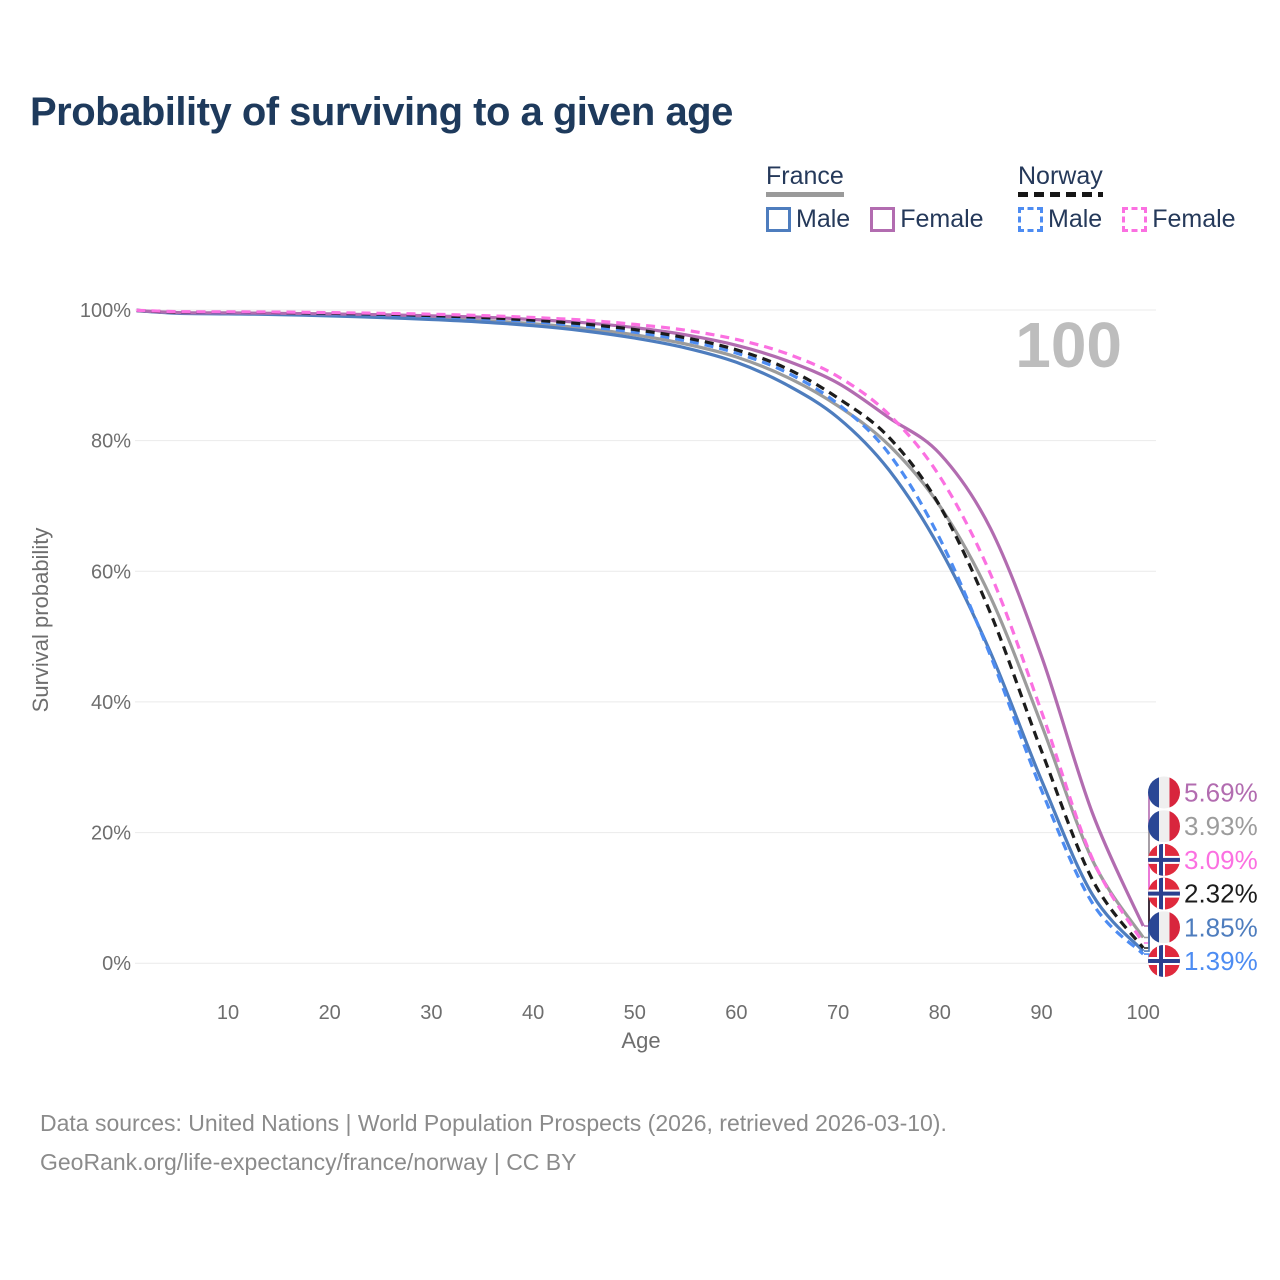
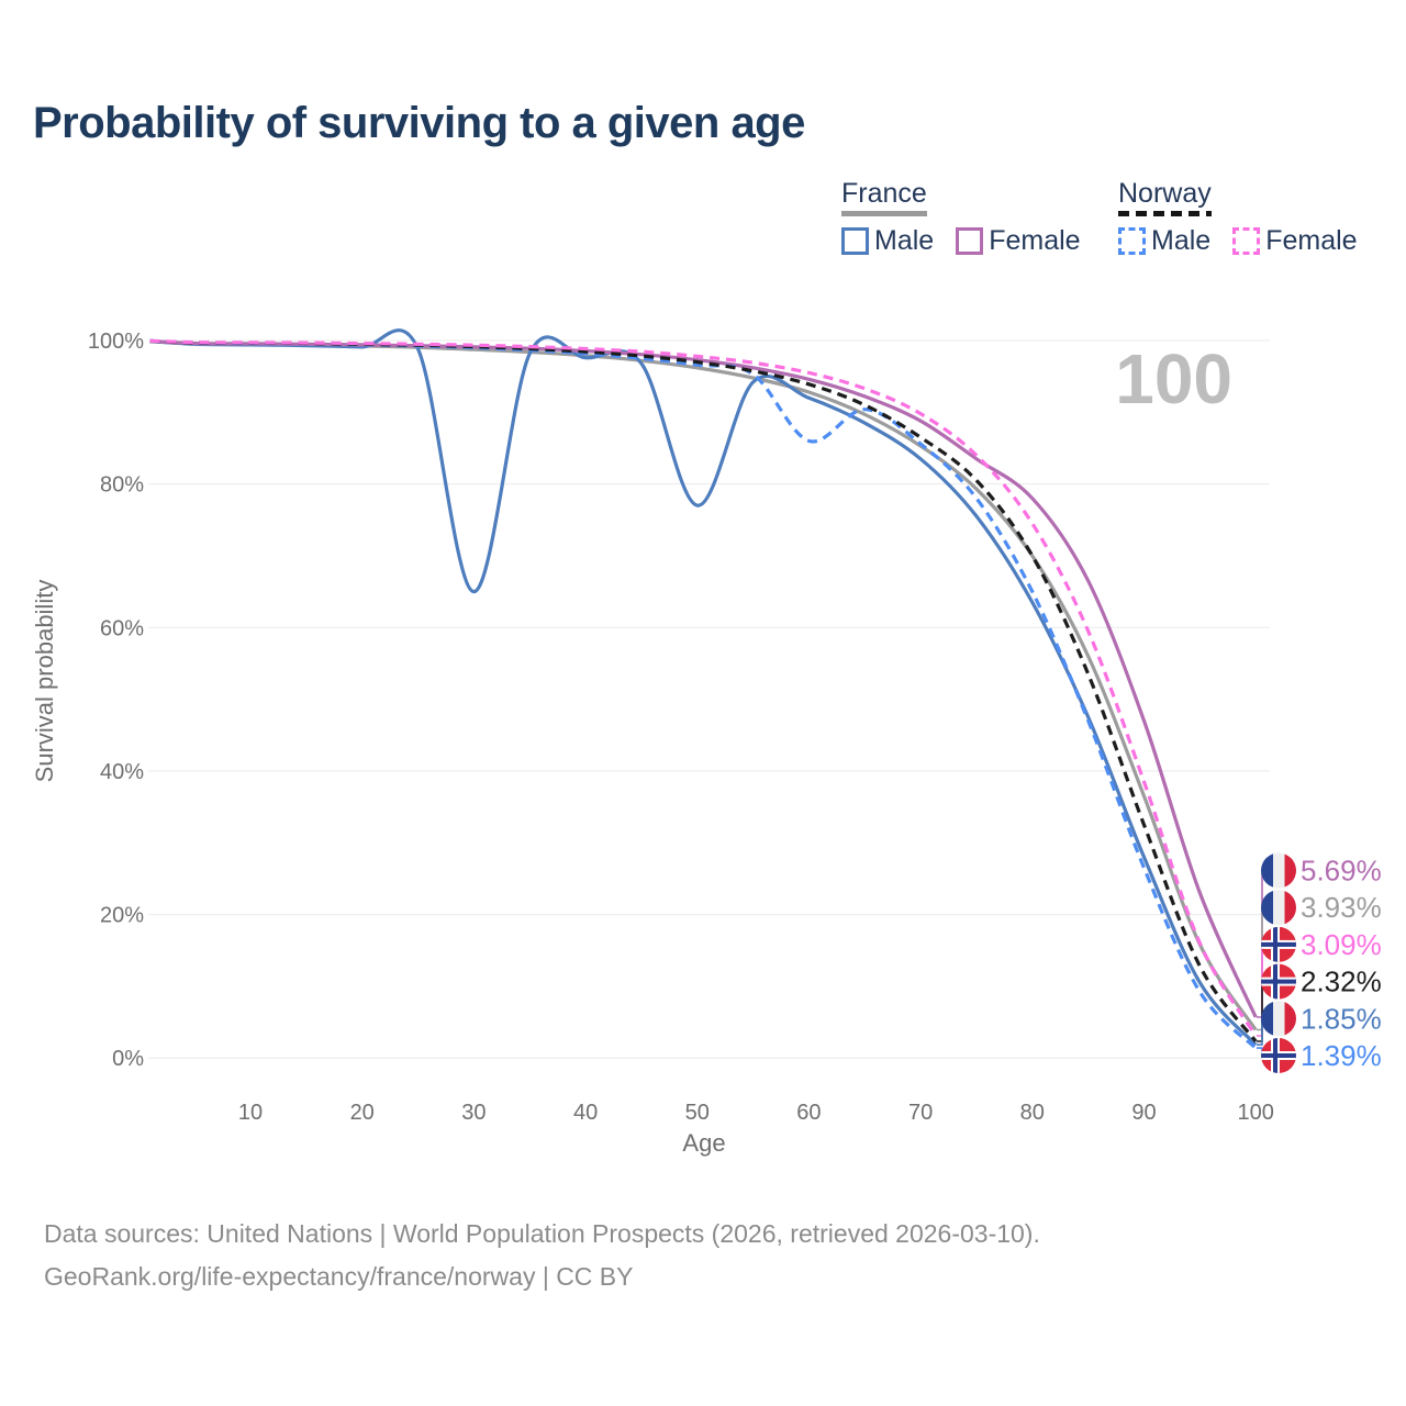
France Male/30: 99% -> 65%
France Male/50: 96% -> 77%
Norway Male/60: 93% -> 86%
